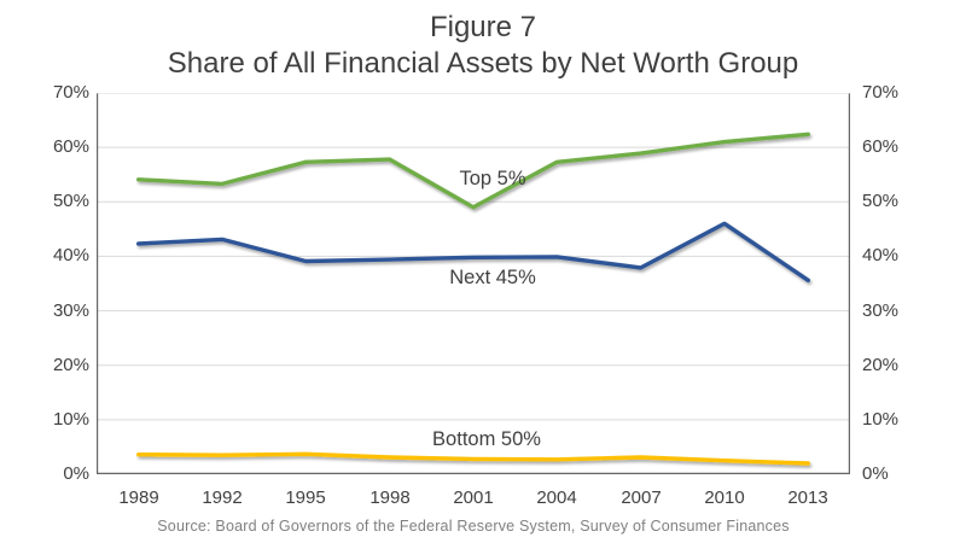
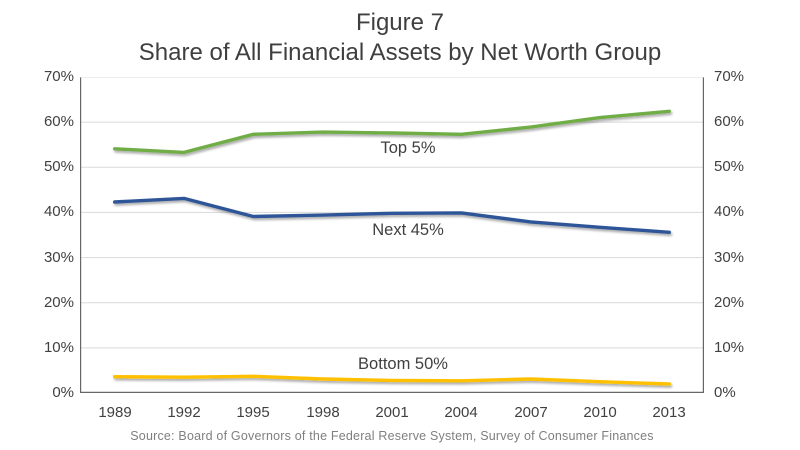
Top 5%/2001: 49% -> 58%
Next 45%/2010: 46% -> 37%
